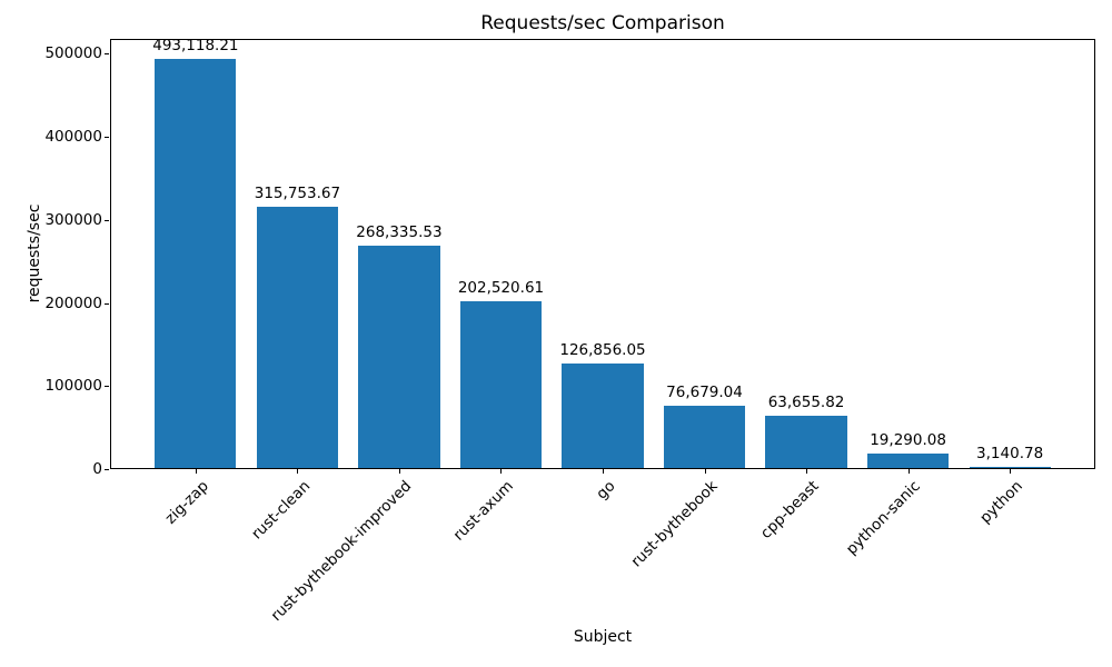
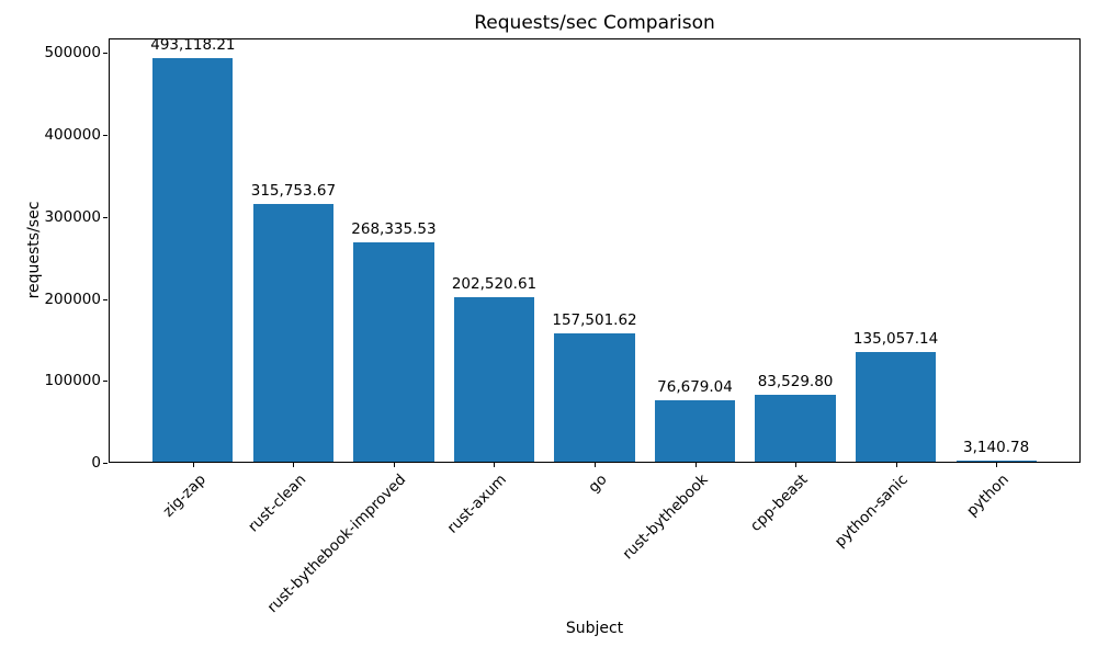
go: 126,856.05 -> 157,501.62
cpp-beast: 63,655.82 -> 83,529.80
python-sanic: 19,290.08 -> 135,057.14
